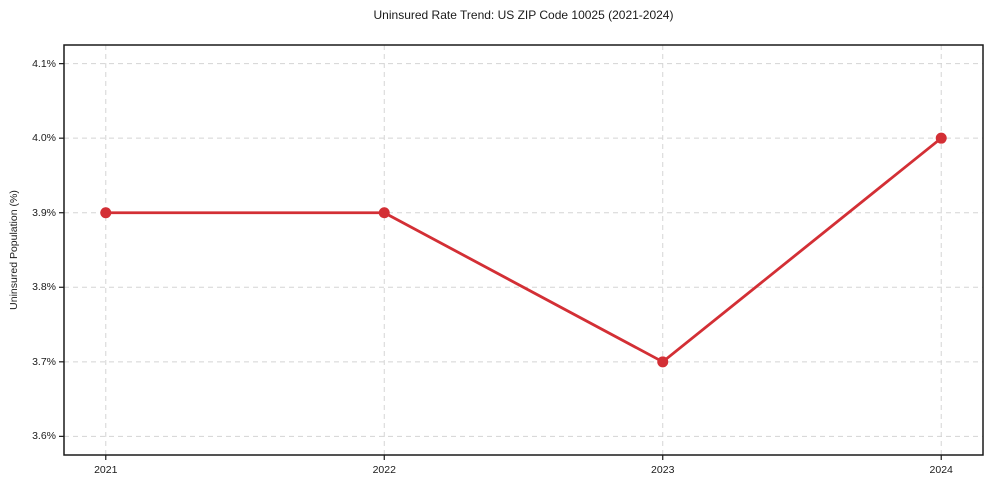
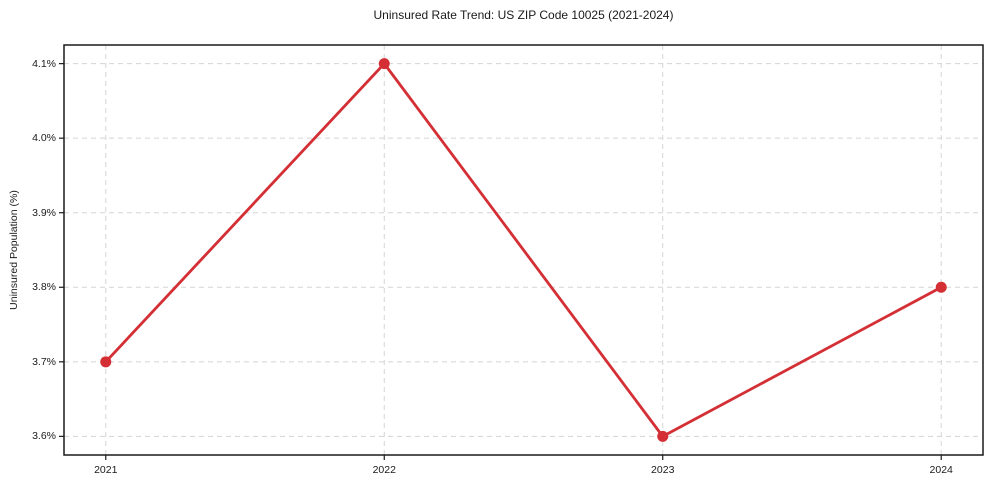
2021: 3.9% -> 3.7%
2022: 3.9% -> 4.1%
2023: 3.7% -> 3.6%
2024: 4.0% -> 3.8%
